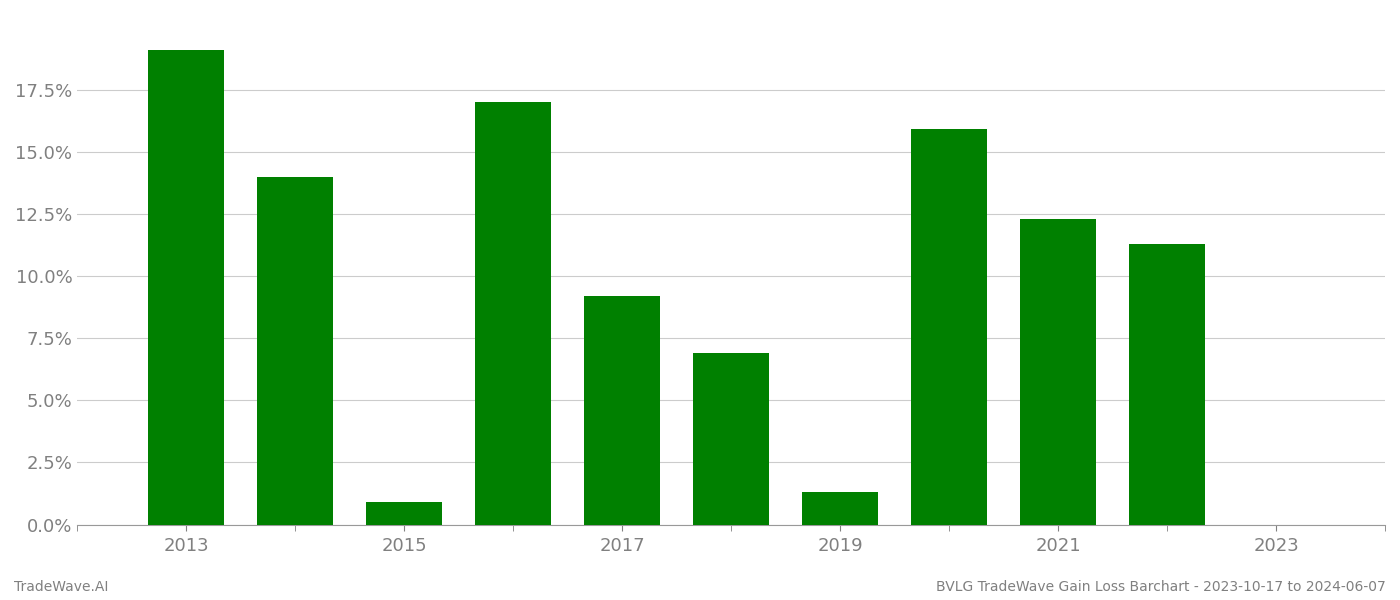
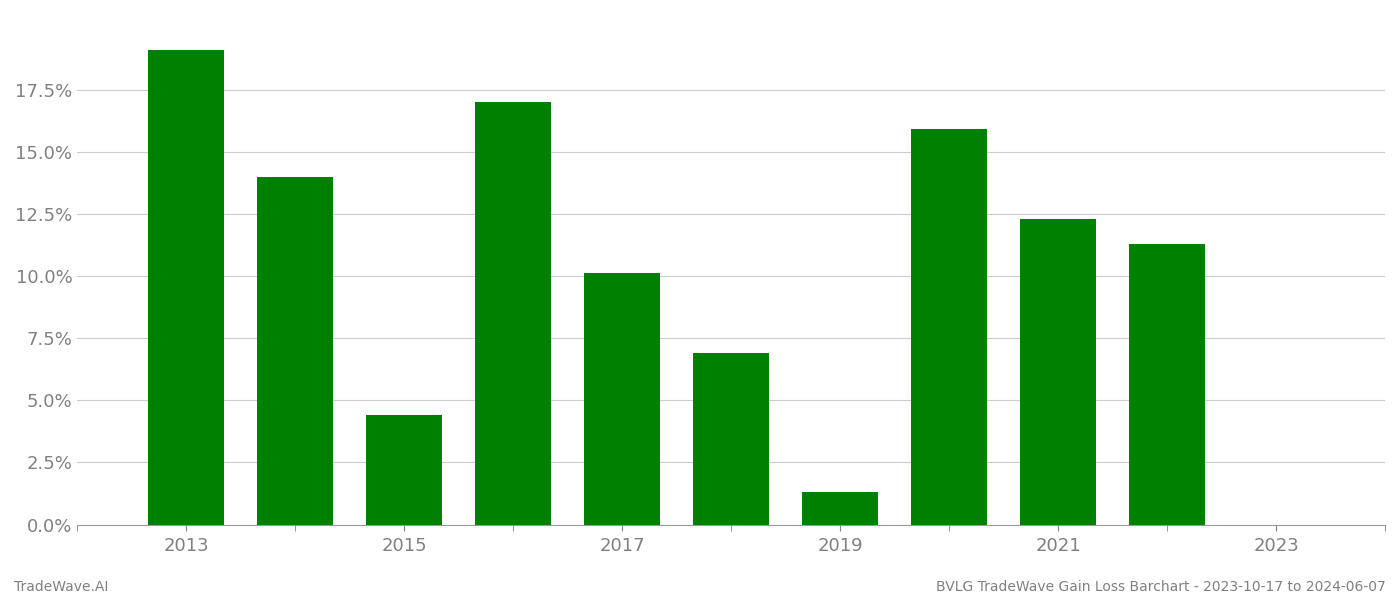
2015: 0.9% -> 4.4%
2017: 9.2% -> 10.1%
